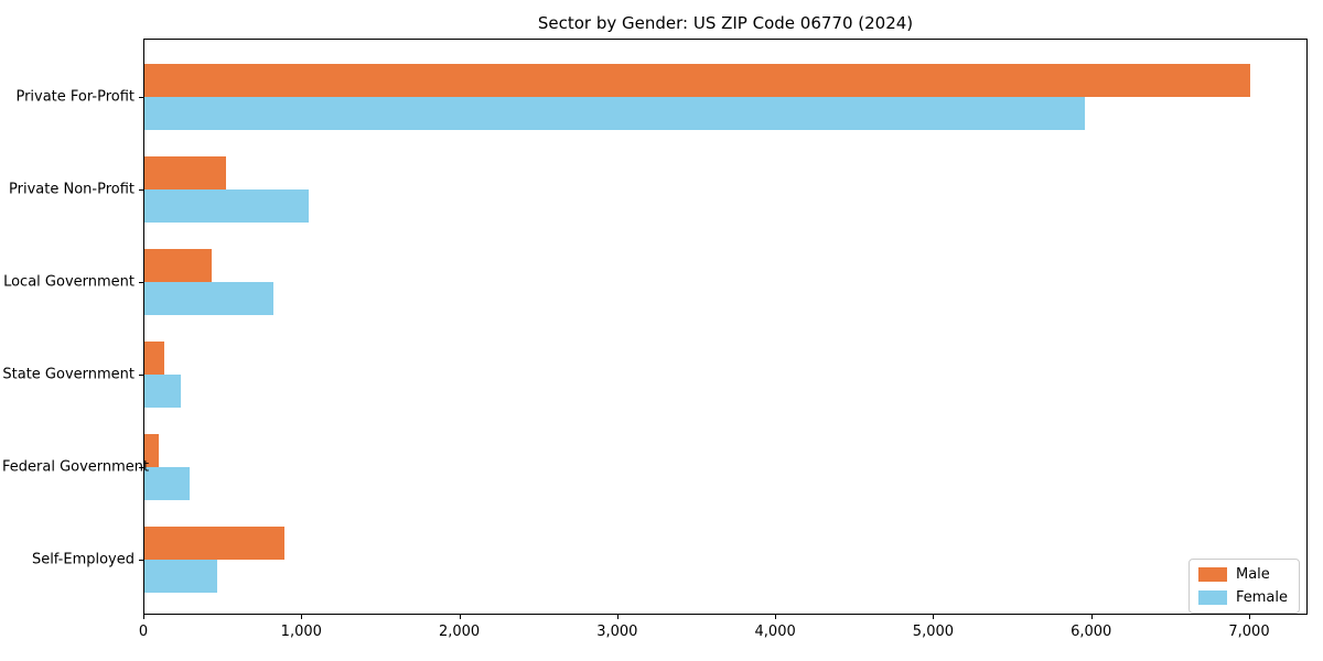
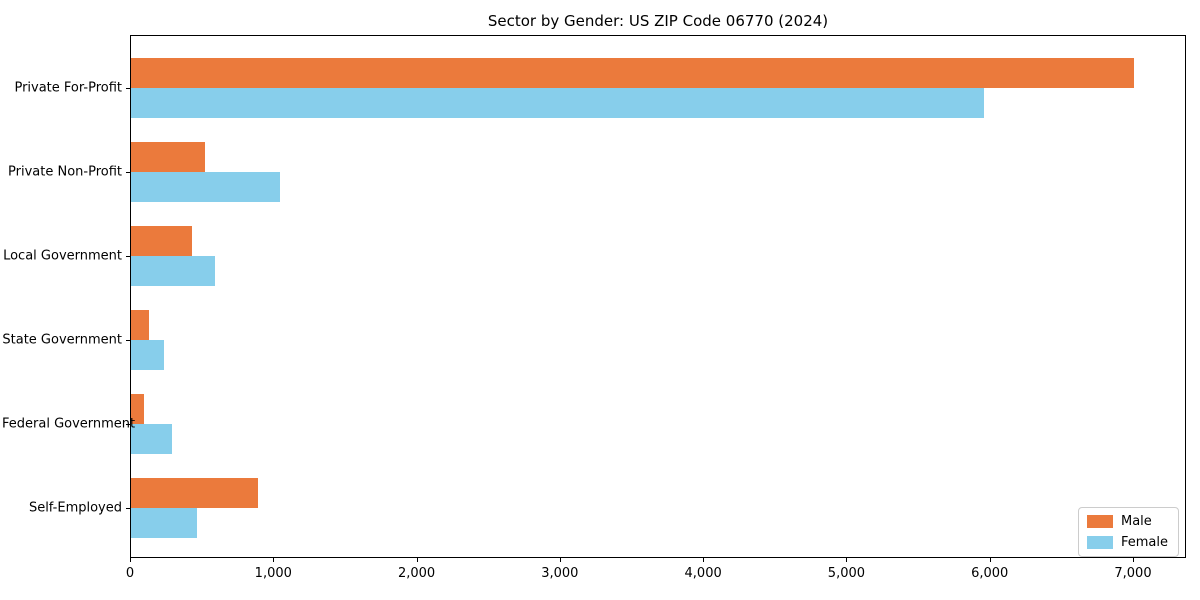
Female/Local Government: 820 -> 590
